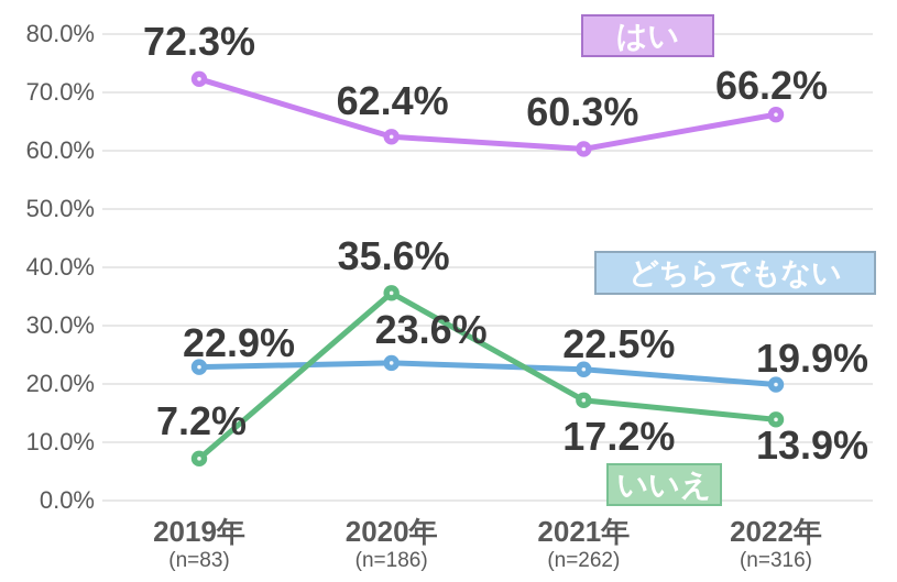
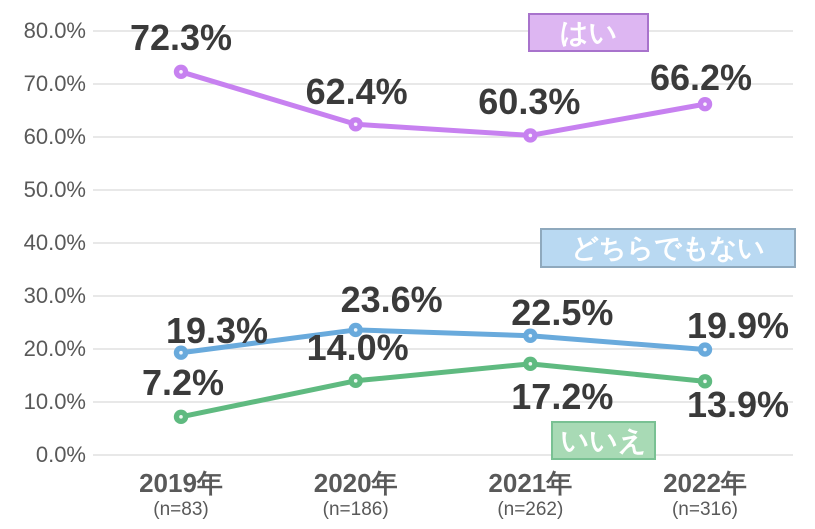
どちらでもない/2019年: 22.9% -> 19.3%
いいえ/2020年: 35.6% -> 14.0%
